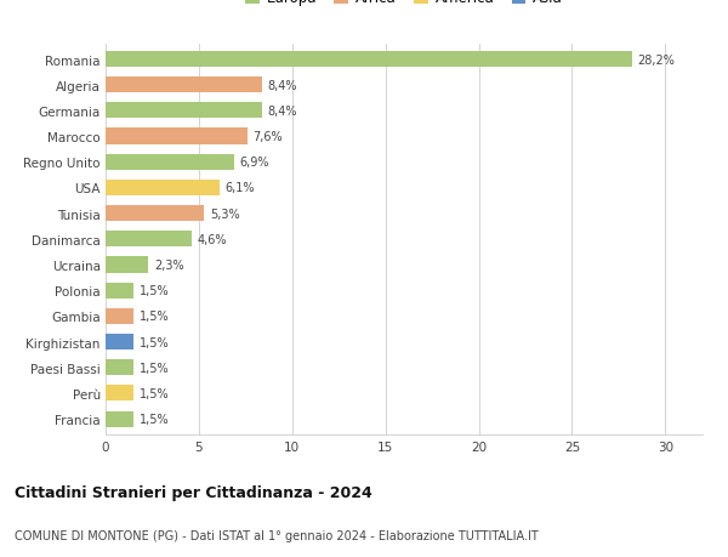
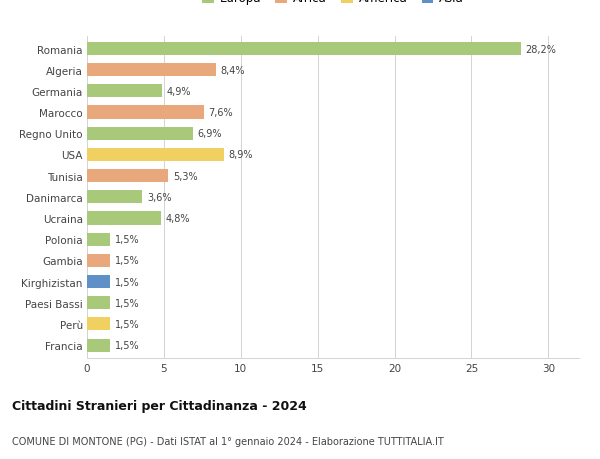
Germania: 8,4% -> 4,9%
USA: 6,1% -> 8,9%
Danimarca: 4,6% -> 3,6%
Ucraina: 2,3% -> 4,8%
